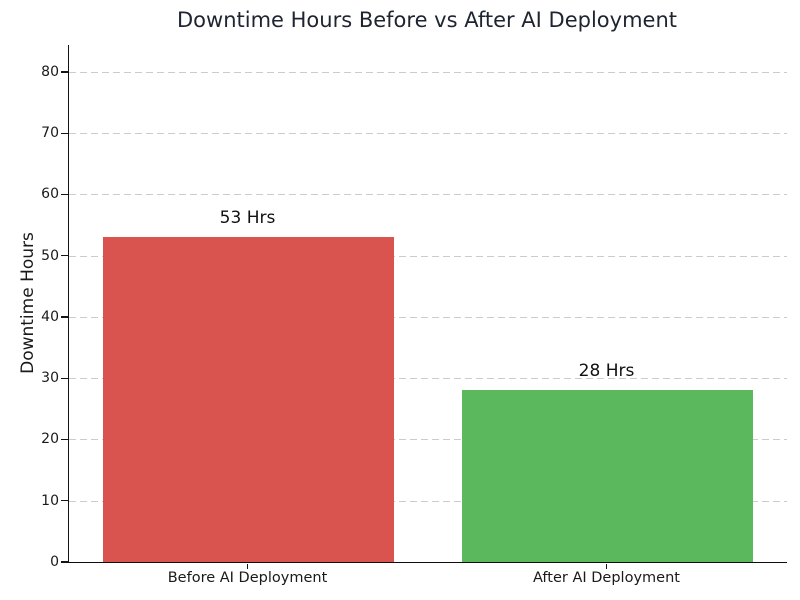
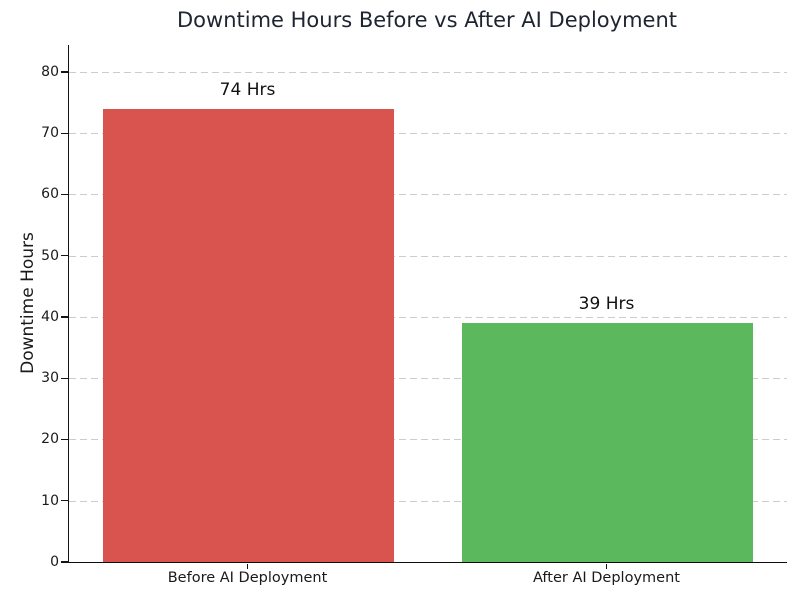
Before AI Deployment: 53 -> 74
After AI Deployment: 28 -> 39
